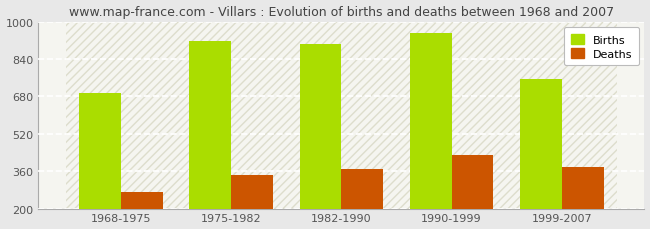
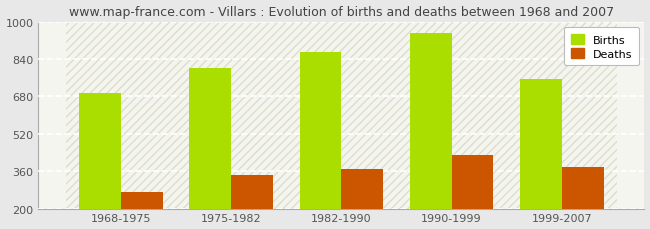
Births/1975-1982: 915 -> 800
Births/1982-1990: 905 -> 868
